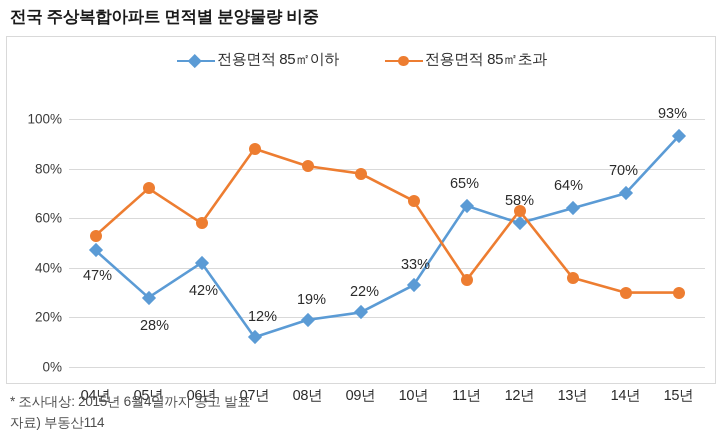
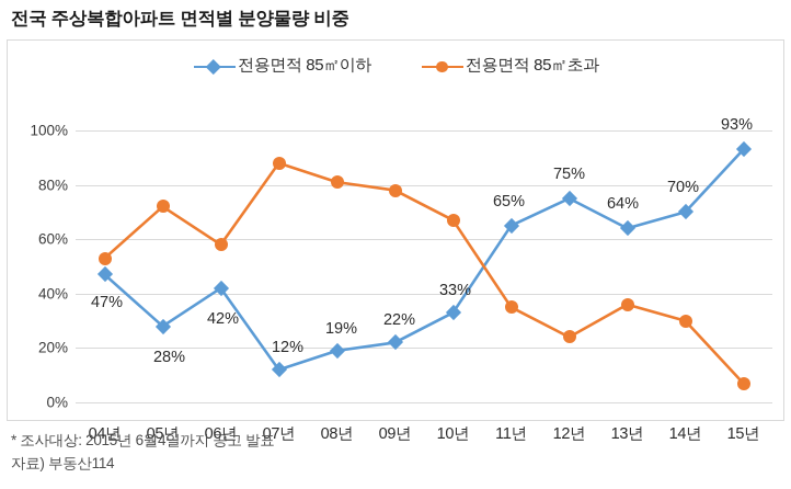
전용면적 85㎡이하/12년: 58% -> 75%
전용면적 85㎡초과/12년: 63% -> 24%
전용면적 85㎡초과/15년: 30% -> 7%
